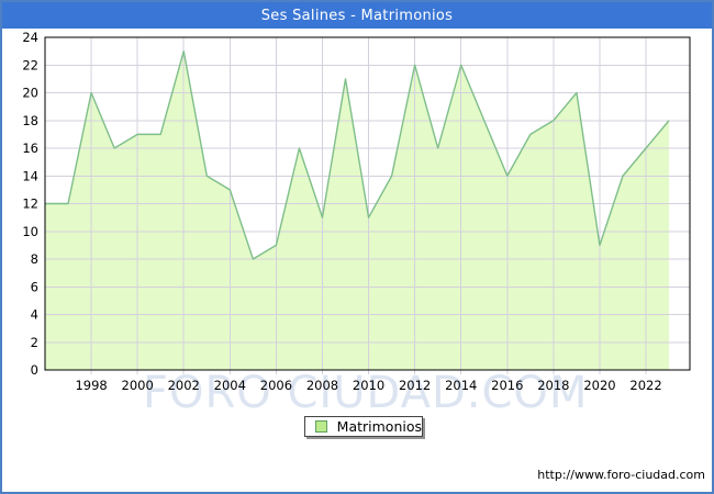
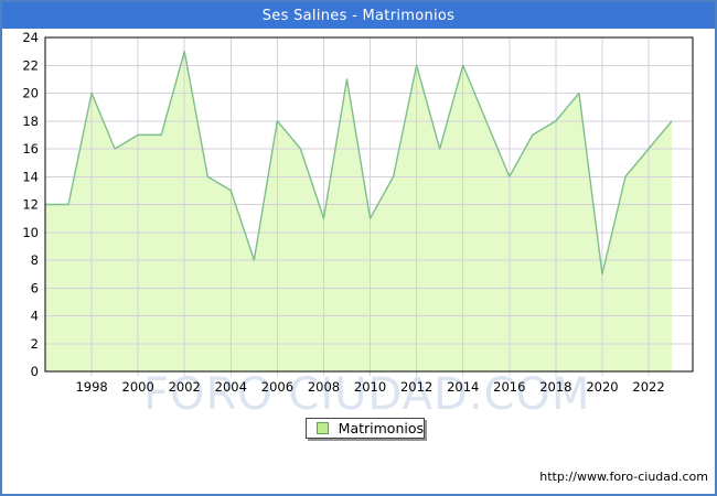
2006: 9 -> 18
2020: 9 -> 7
